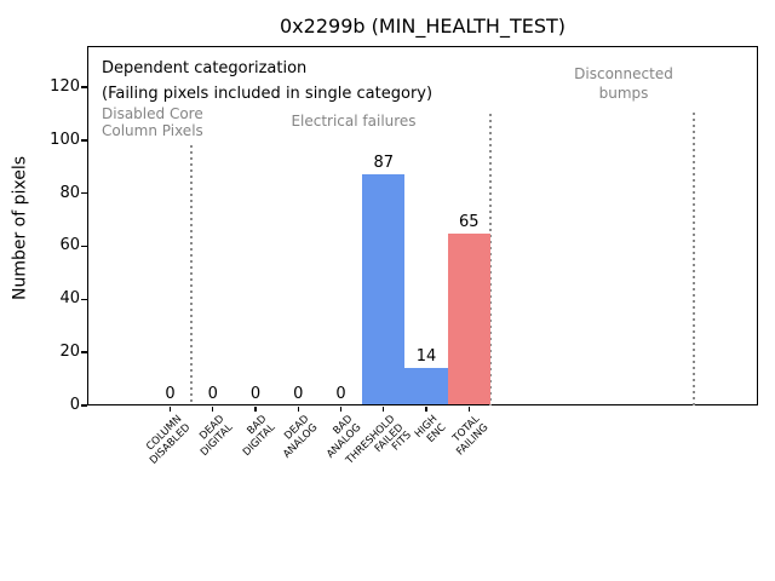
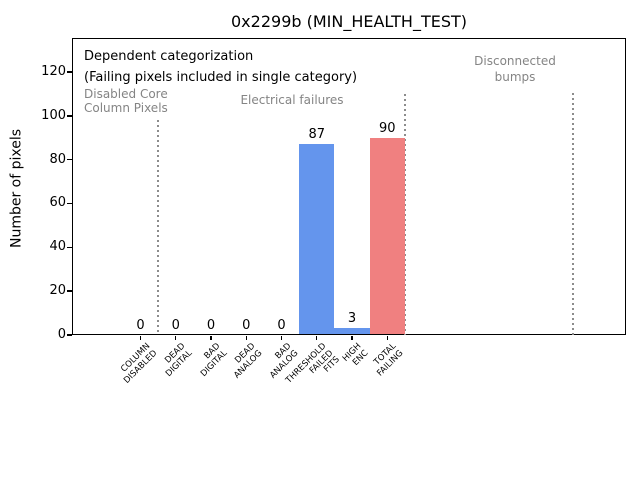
HIGH ENC: 14 -> 3
TOTAL FAILING: 65 -> 90
